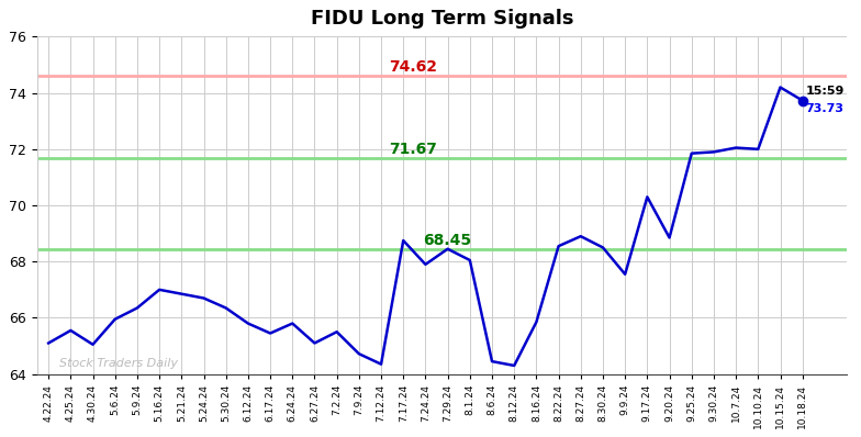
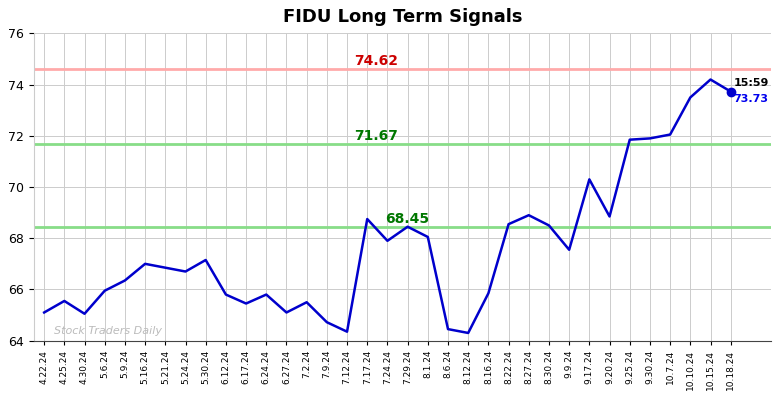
5.30.24: 66.35 -> 67.15
10.10.24: 72.00 -> 73.50
